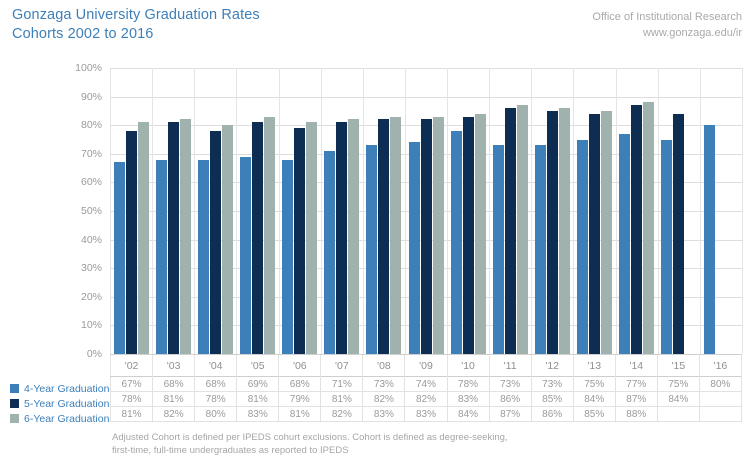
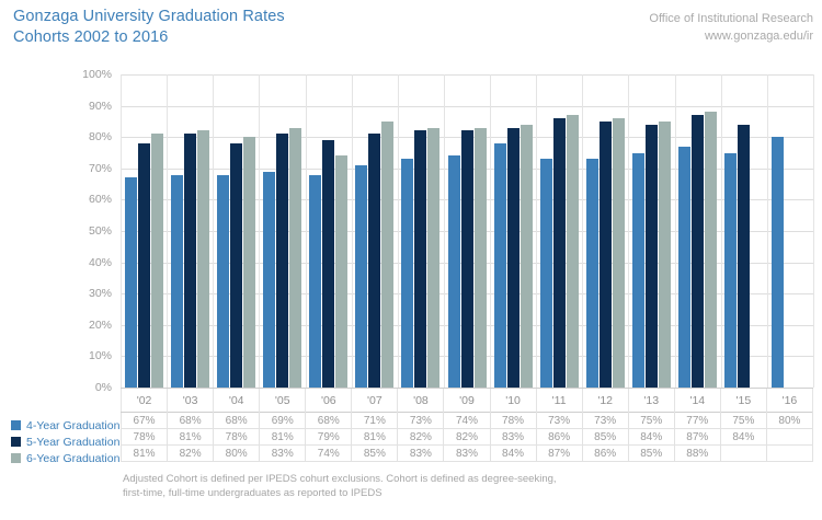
6-Year Graduation/'06: 81% -> 74%
6-Year Graduation/'07: 82% -> 85%
